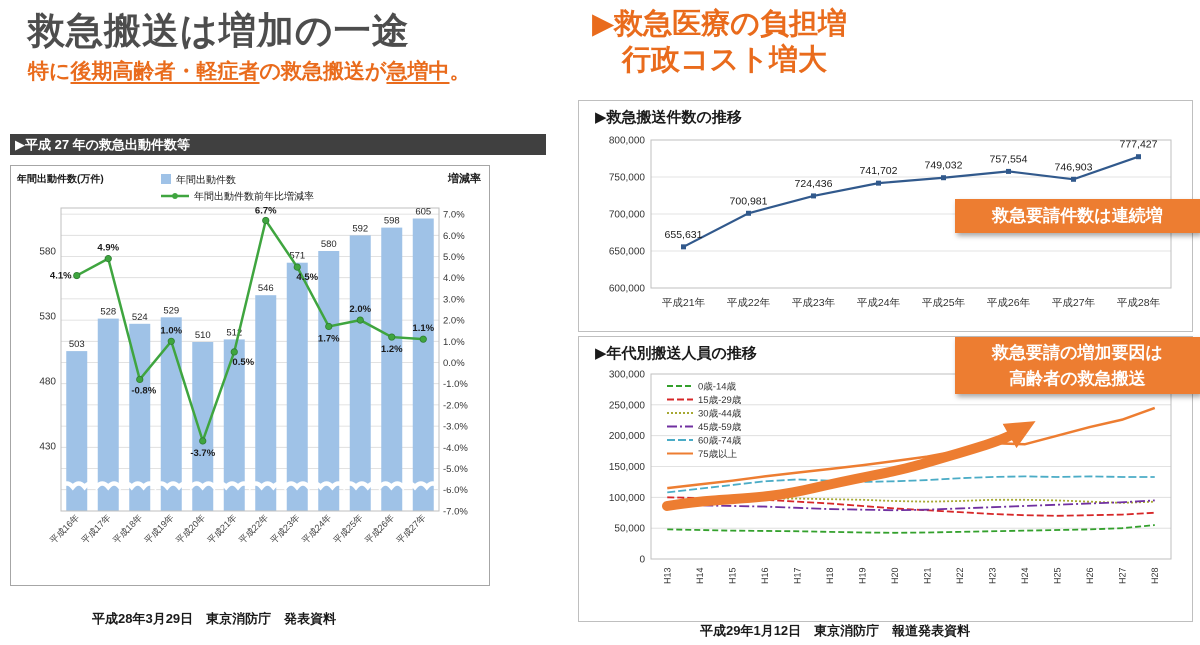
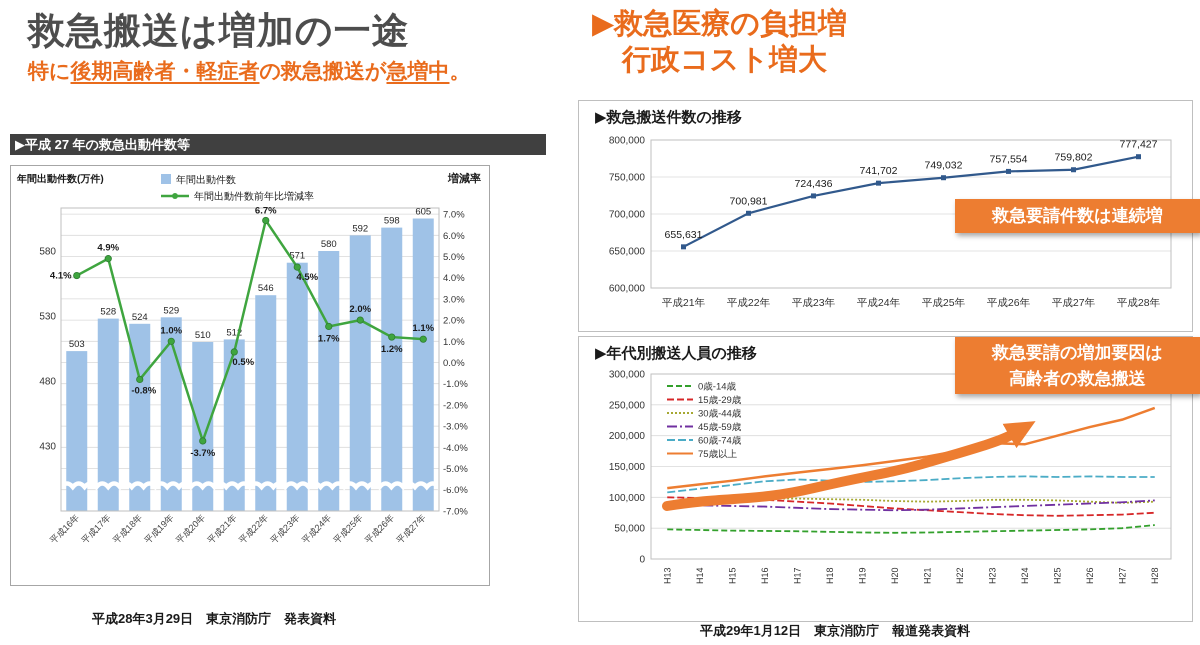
▶救急搬送件数の推移/平成27年: 746,903 -> 759,802
